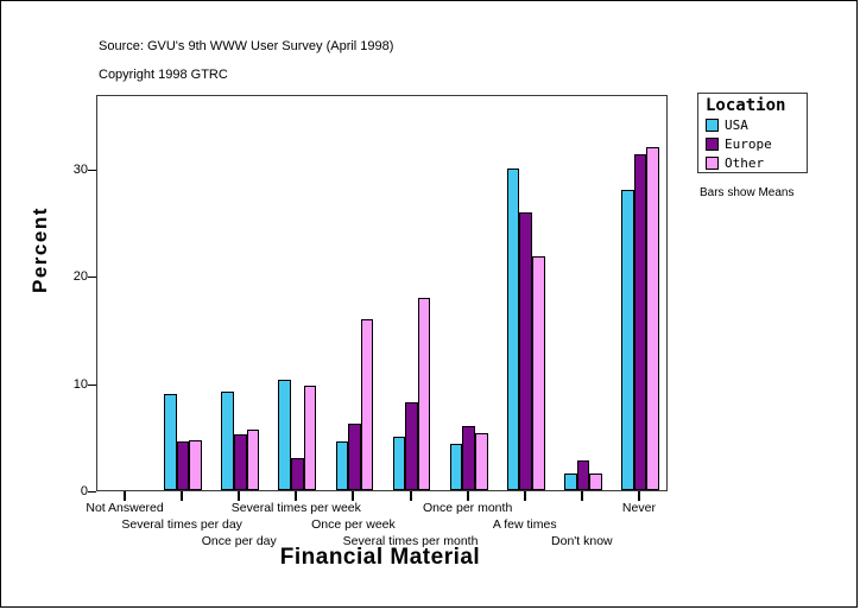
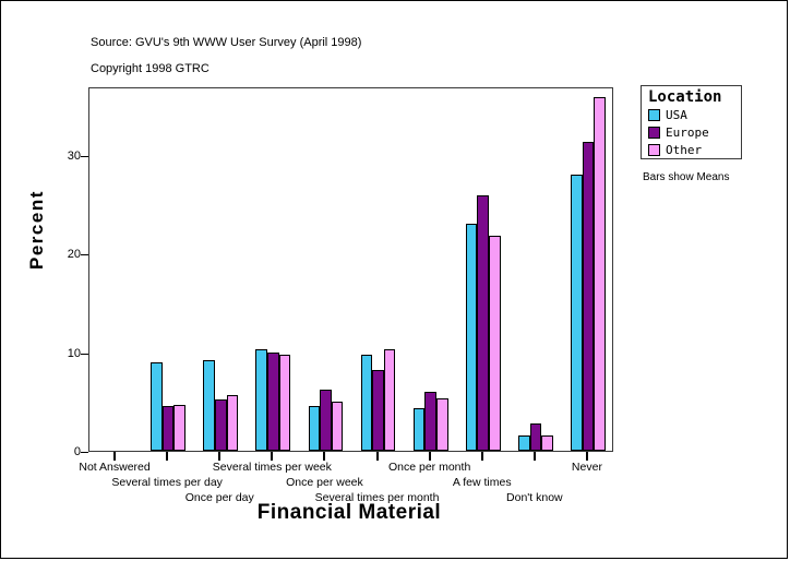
Europe/Several times per week: 3 -> 10
Other/Once per week: 16 -> 5
USA/Several times per month: 5 -> 10
Other/Several times per month: 18 -> 10
USA/A few times: 30 -> 23
Other/Never: 32 -> 36
